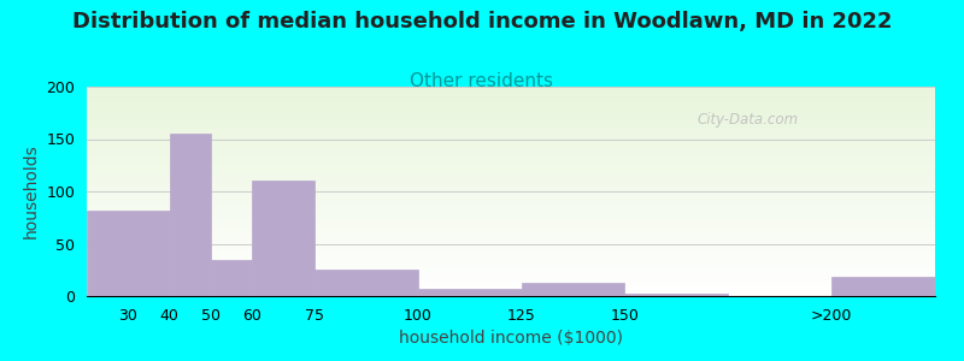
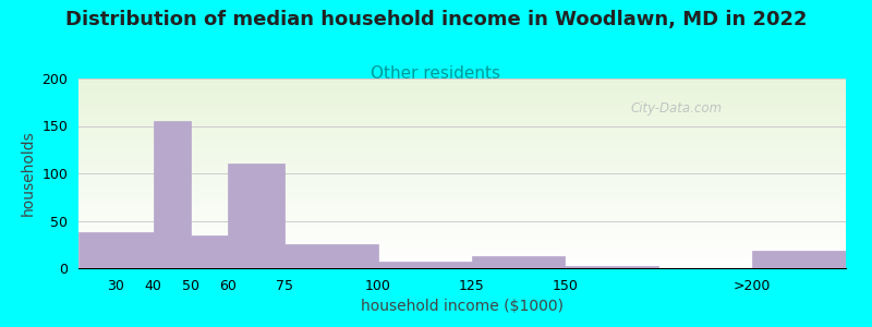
30: 82 -> 38
